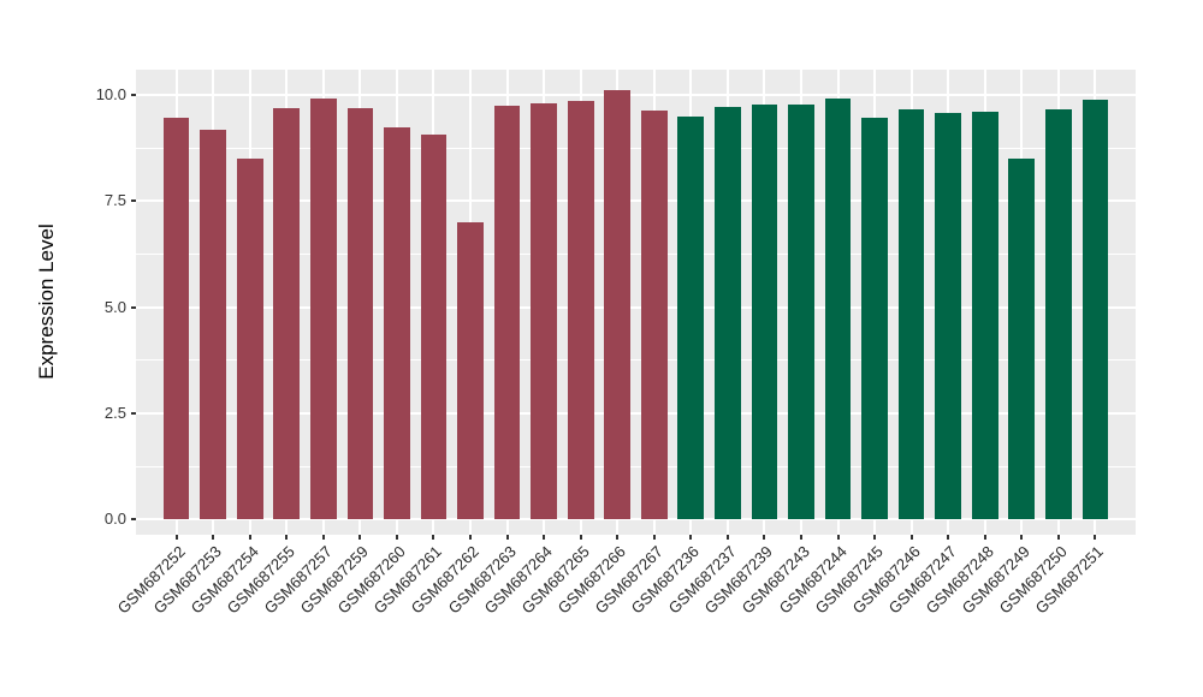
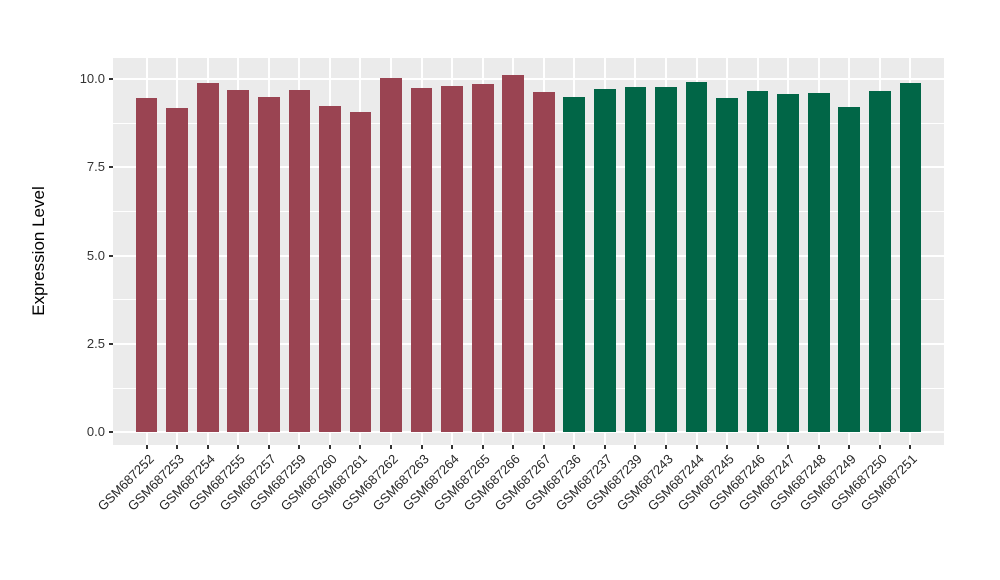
GSM687254: 8.5 -> 9.9
GSM687257: 9.9 -> 9.5
GSM687262: 7.0 -> 10.0
GSM687249: 8.5 -> 9.2
